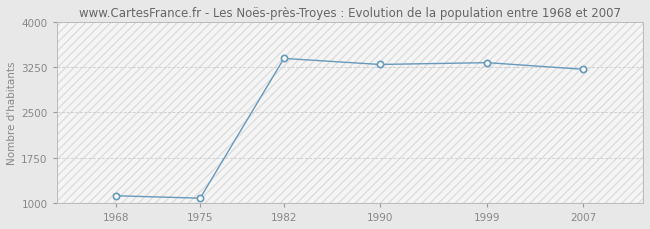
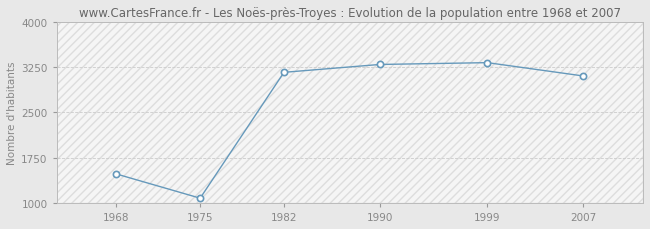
1968: 1120 -> 1480
1982: 3390 -> 3160
2007: 3210 -> 3100
